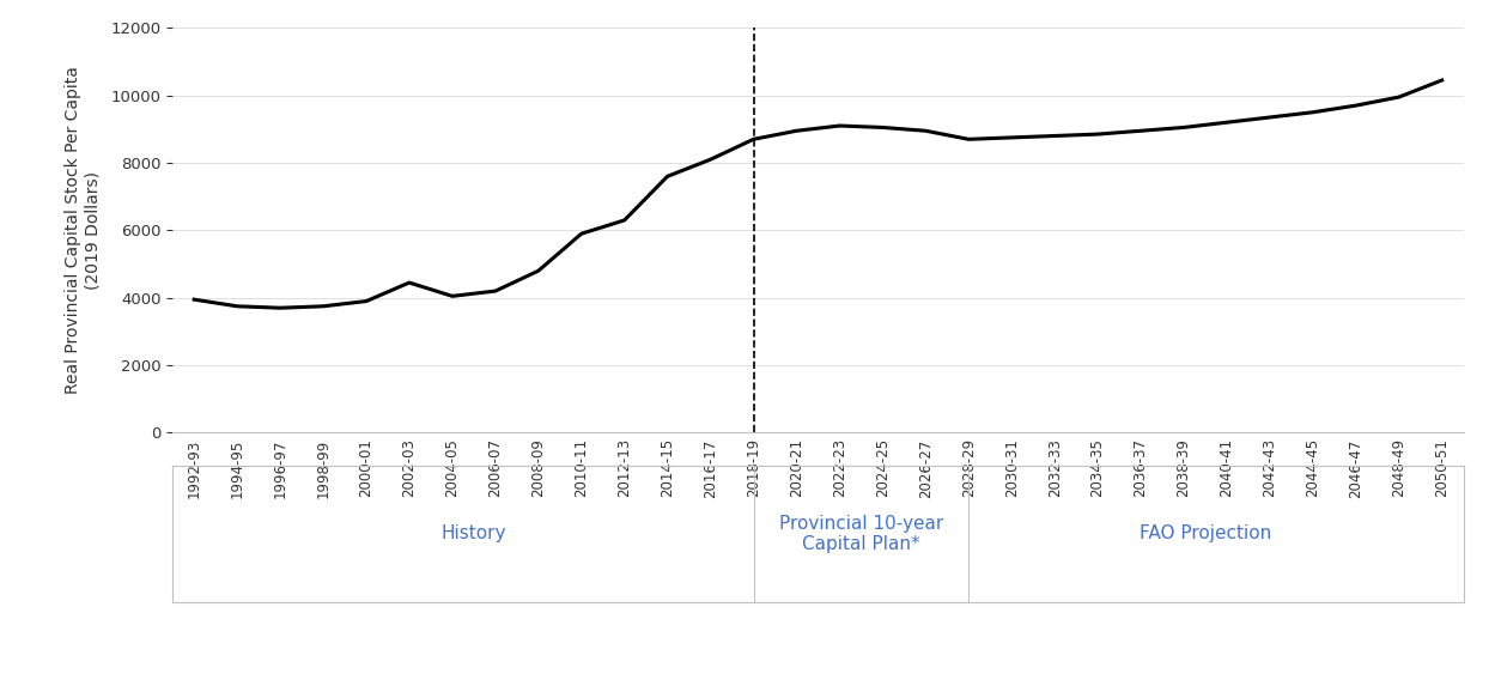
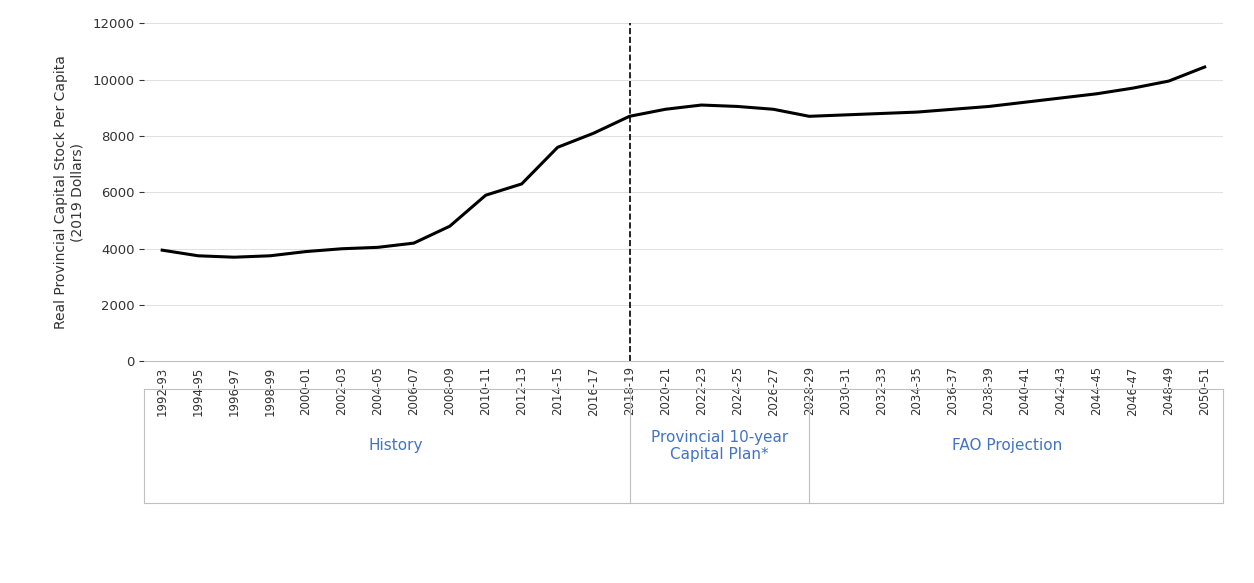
2002-03: 4450 -> 4000
